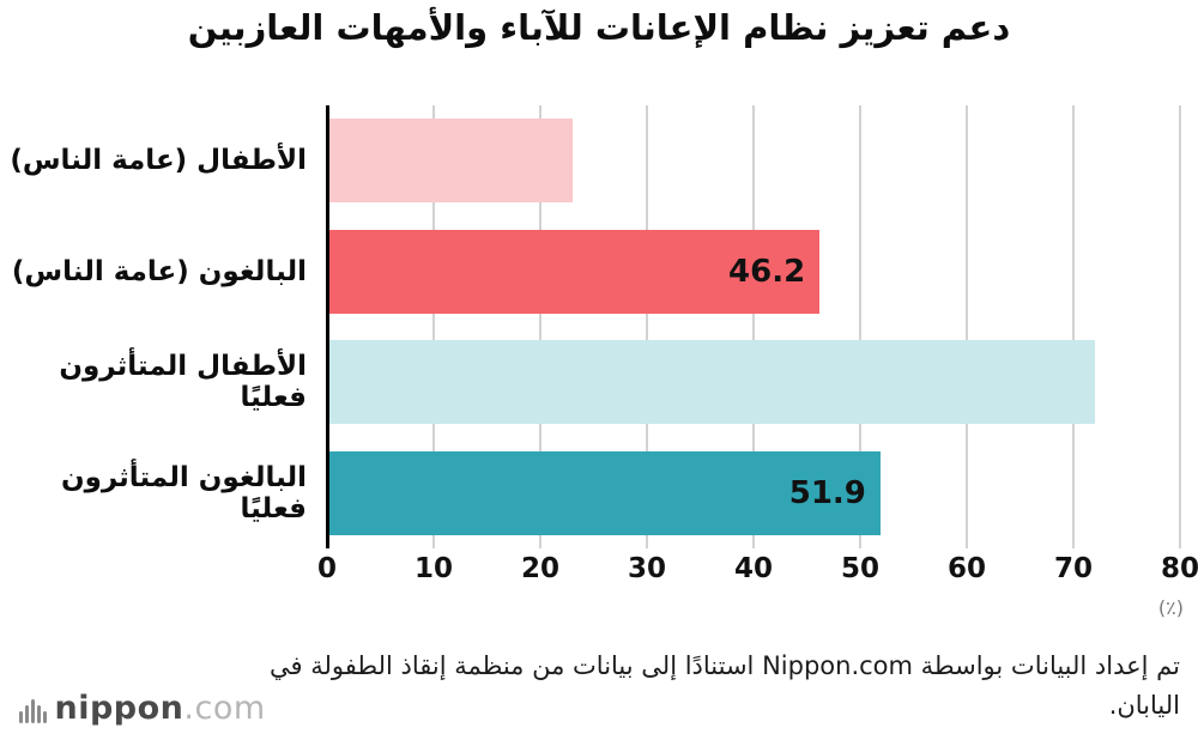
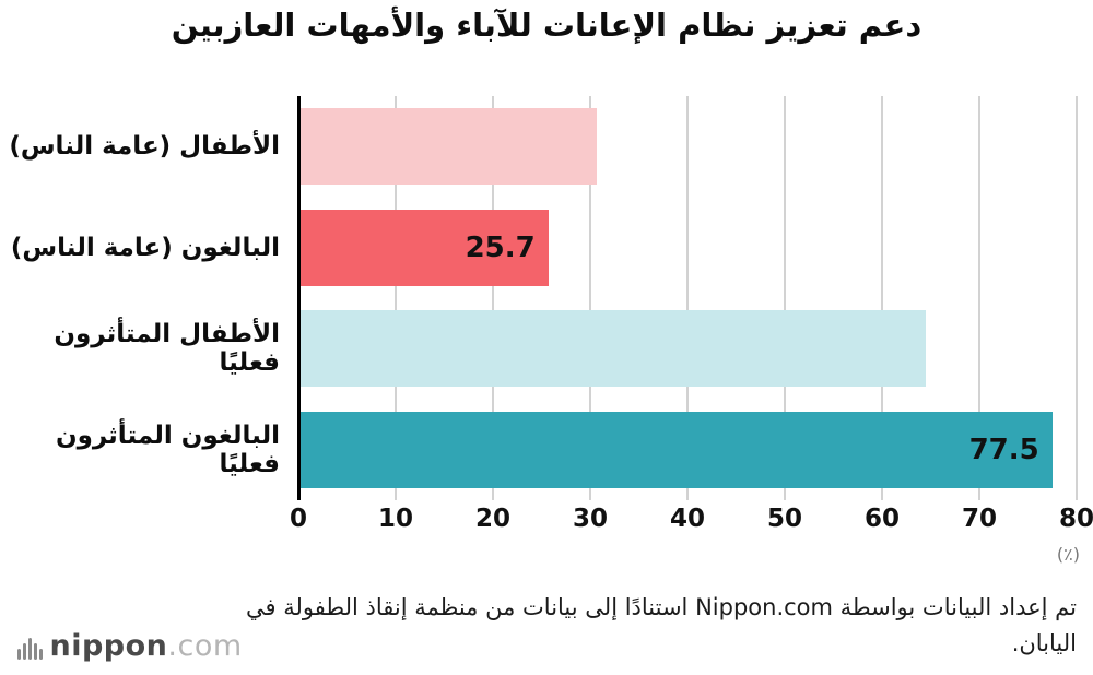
الأطفال (عامة الناس): 23 -> 31
البالغون (عامة الناس): 46.2 -> 25.7
الأطفال المتأثرون فعليًا: 72 -> 64
البالغون المتأثرون فعليًا: 51.9 -> 77.5
